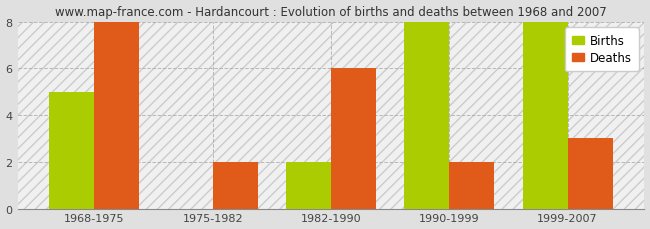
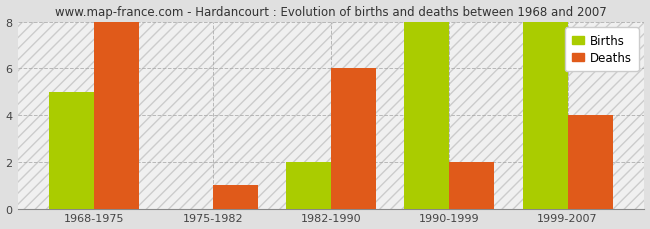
Deaths/1975-1982: 2 -> 1
Deaths/1999-2007: 3 -> 4
